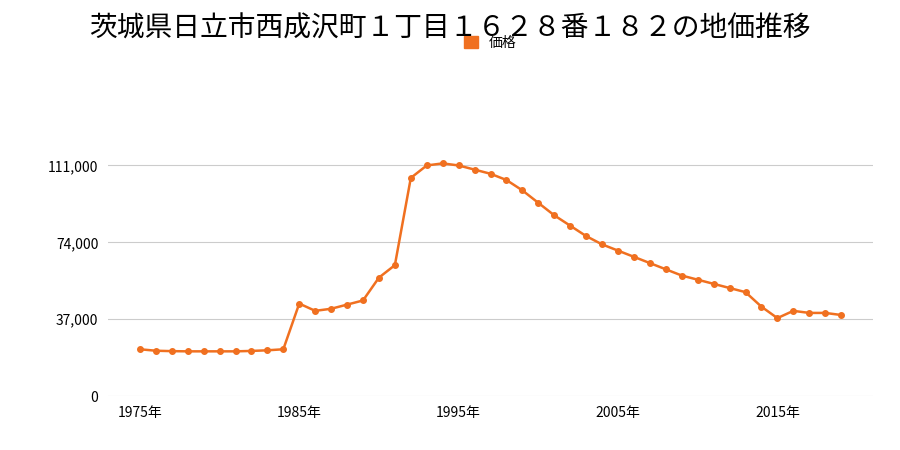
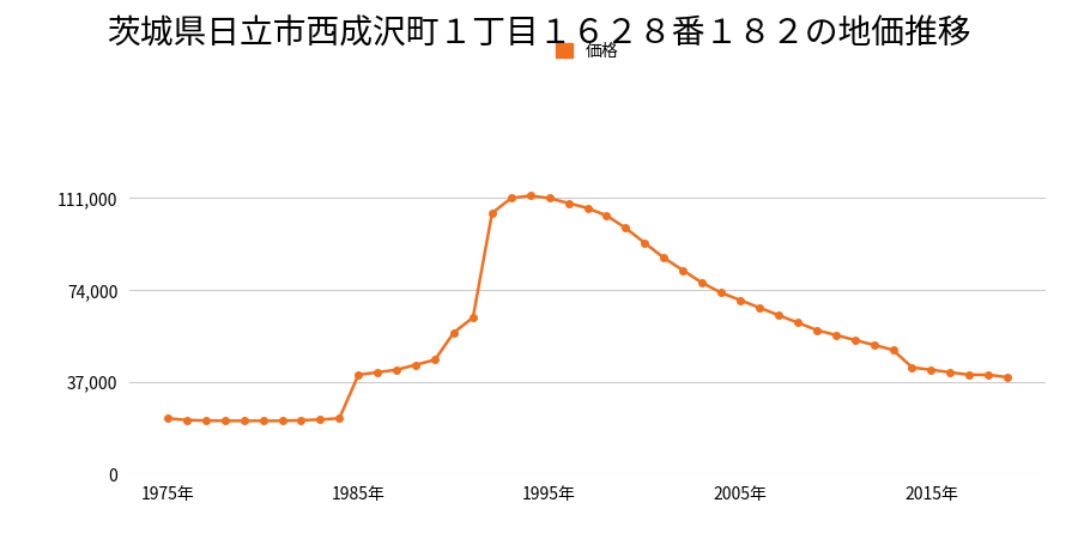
1985年: 44,500 -> 40,000
2015年: 37,500 -> 42,000
